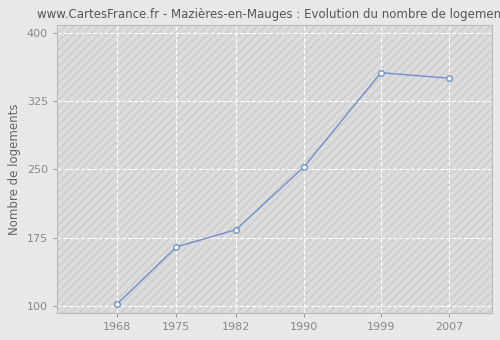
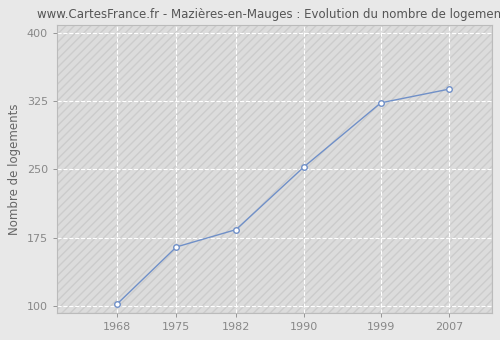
1999: 356 -> 323
2007: 350 -> 338
